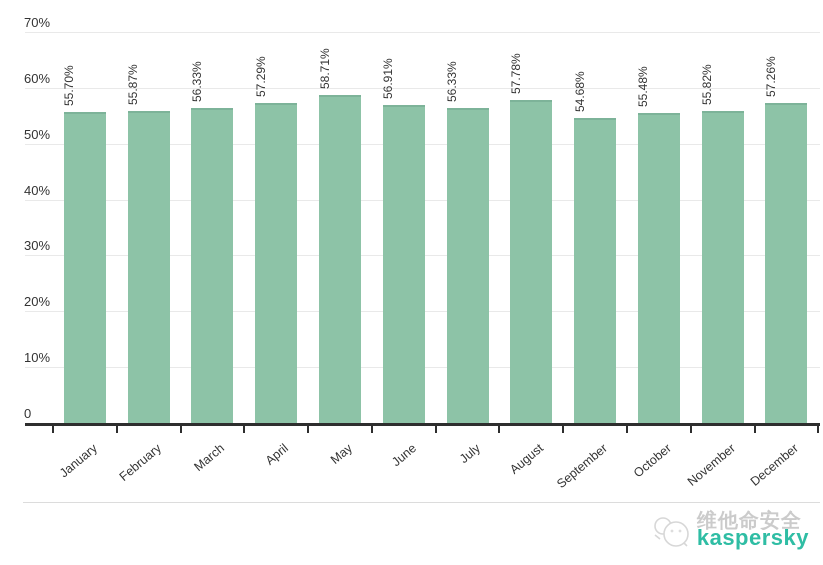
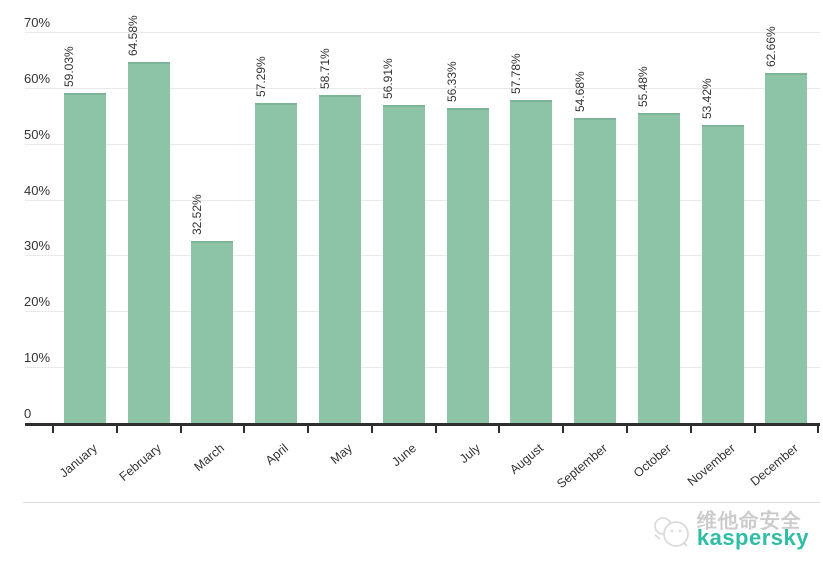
January: 55.70% -> 59.03%
February: 55.87% -> 64.58%
March: 56.33% -> 32.52%
November: 55.82% -> 53.42%
December: 57.26% -> 62.66%
